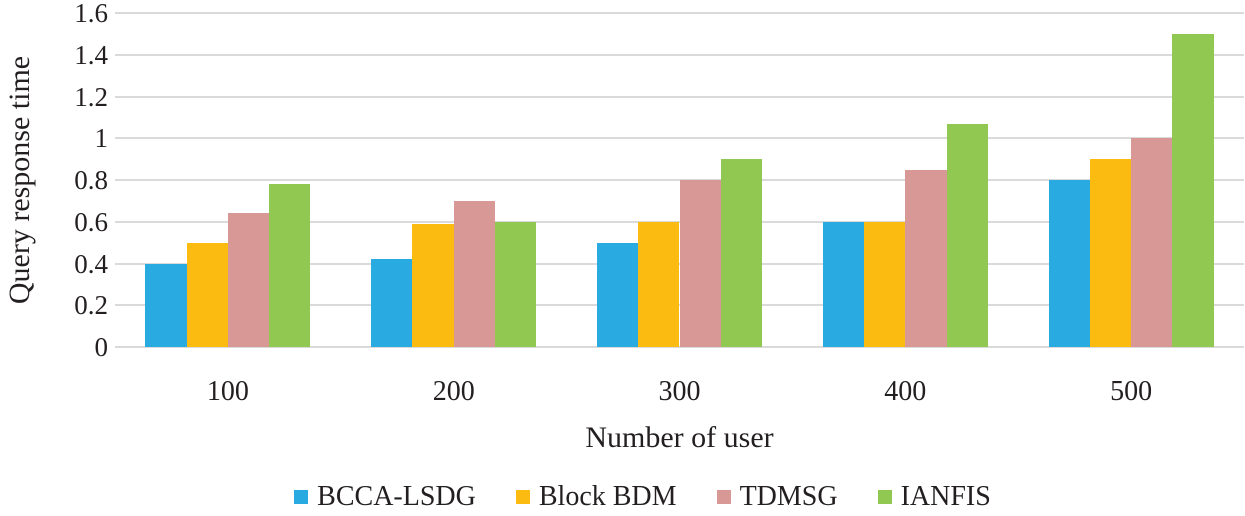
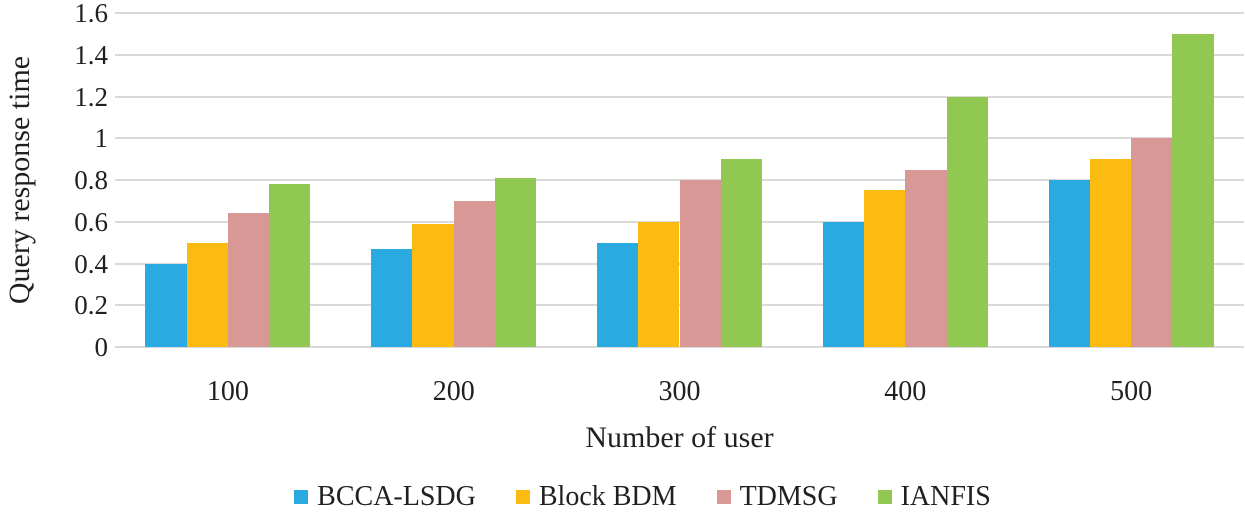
BCCA-LSDG/200: 0.42 -> 0.47
IANFIS/200: 0.60 -> 0.81
Block BDM/400: 0.60 -> 0.75
IANFIS/400: 1.07 -> 1.20
